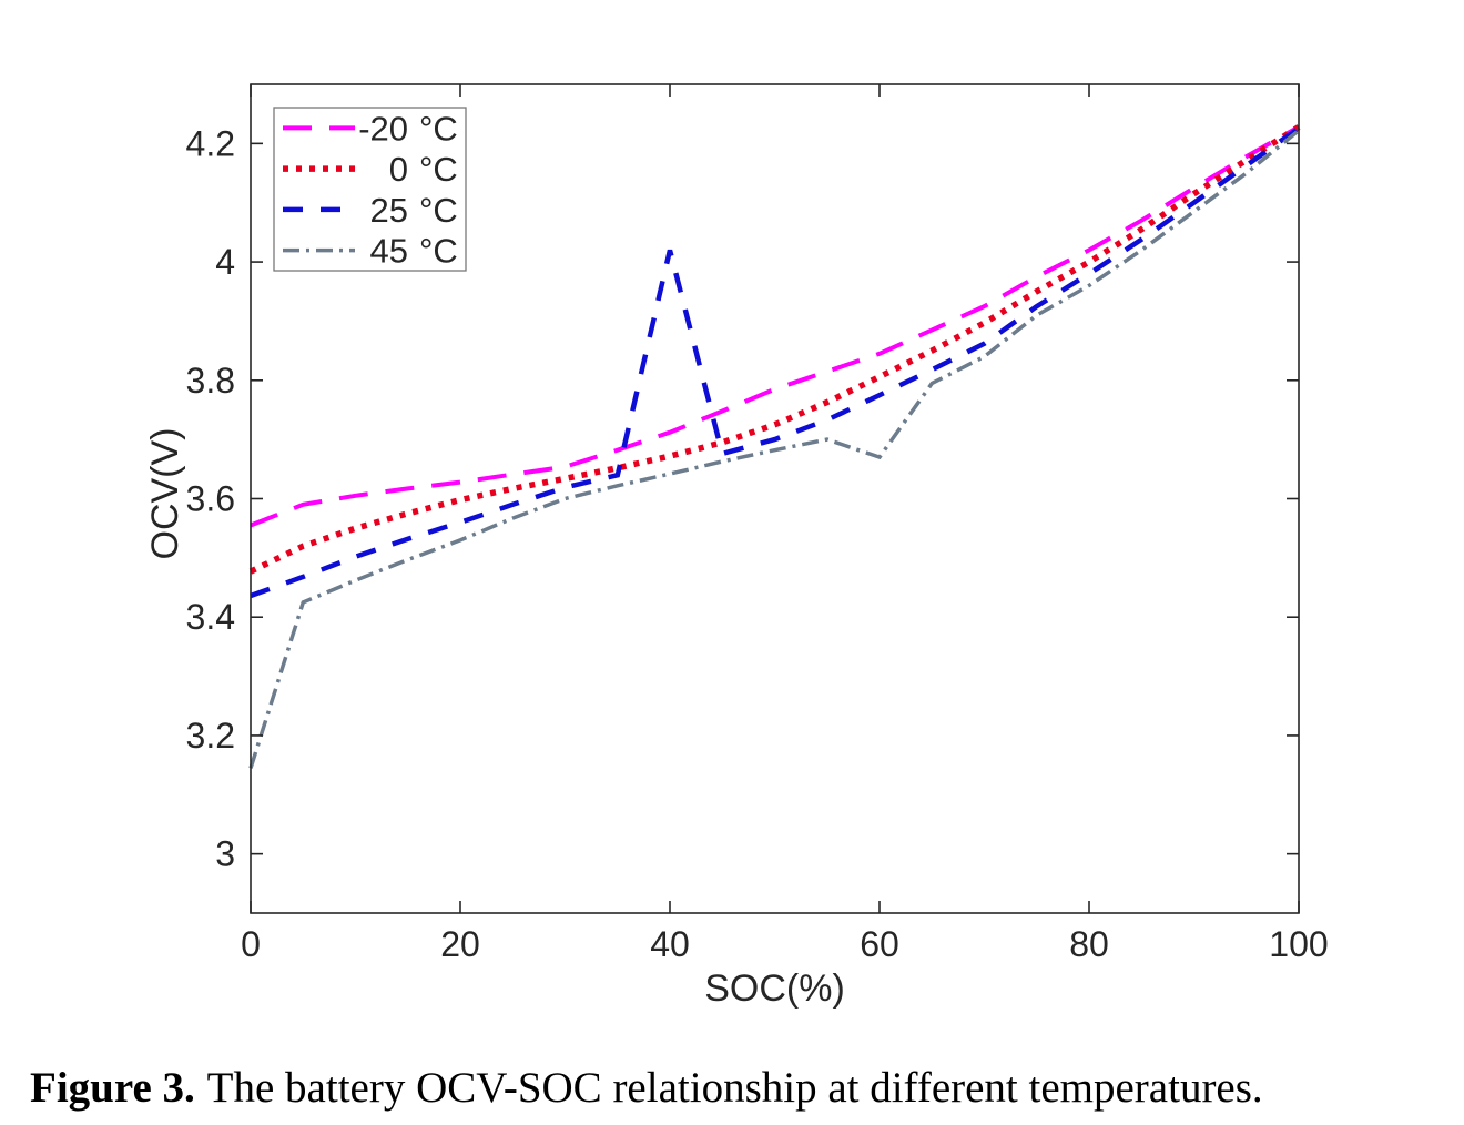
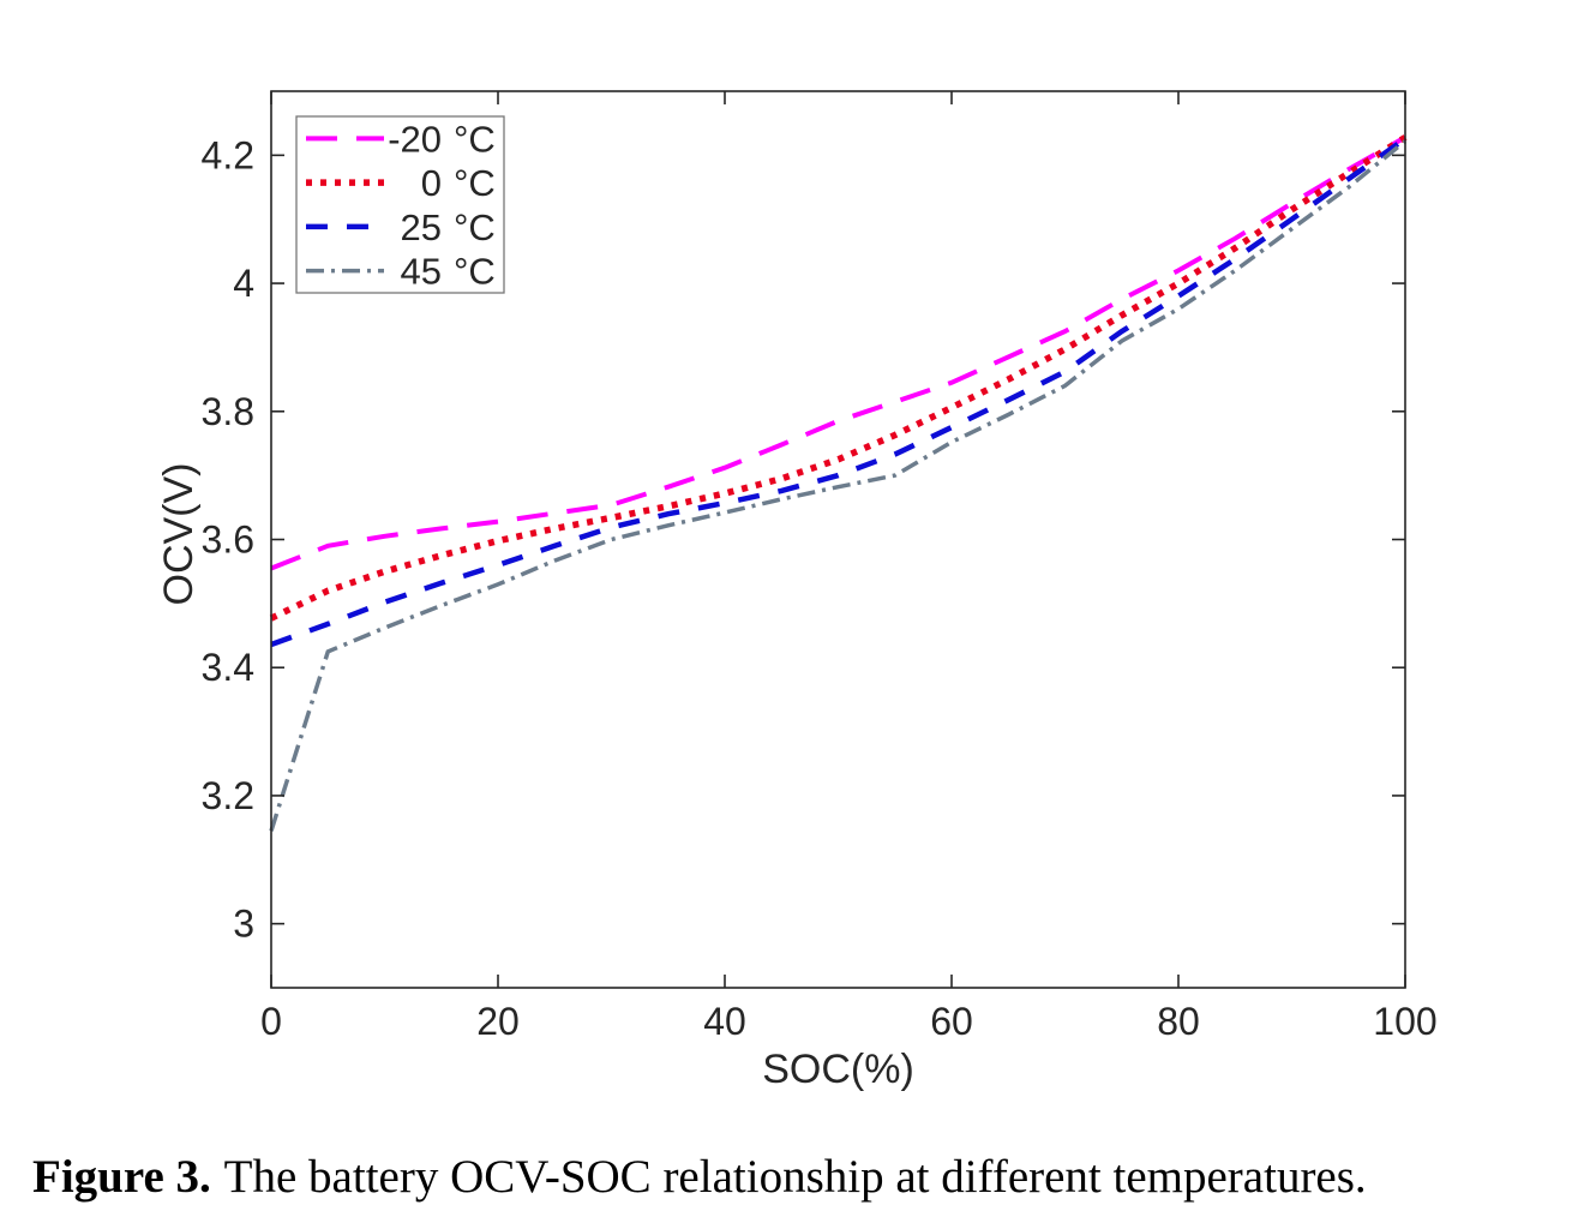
25 °C/40: 4.02 -> 3.66
45 °C/60: 3.67 -> 3.75
